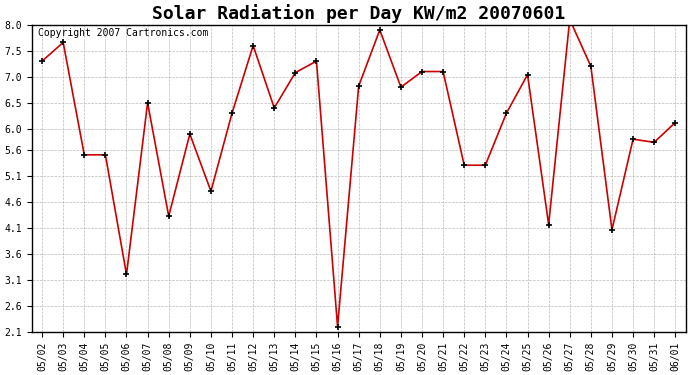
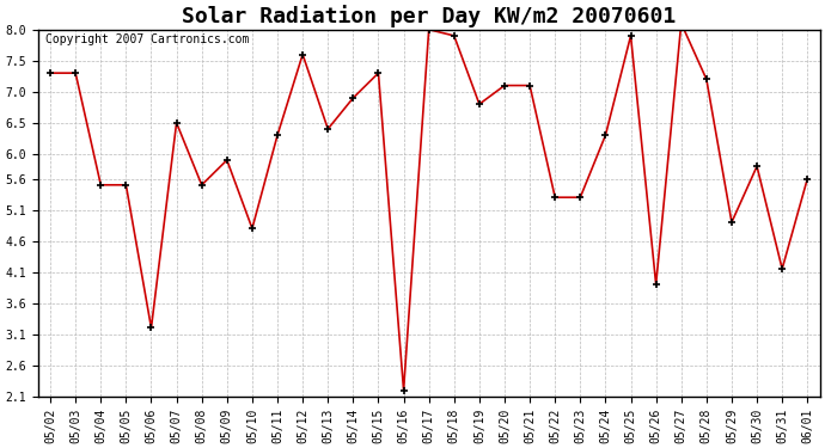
05/03: 7.66 -> 7.30
05/08: 4.32 -> 5.50
05/14: 7.08 -> 6.90
05/17: 6.82 -> 8.00
05/25: 7.04 -> 7.90
05/26: 4.16 -> 3.90
05/29: 4.06 -> 4.90
05/31: 5.74 -> 4.15
06/01: 6.12 -> 5.60
